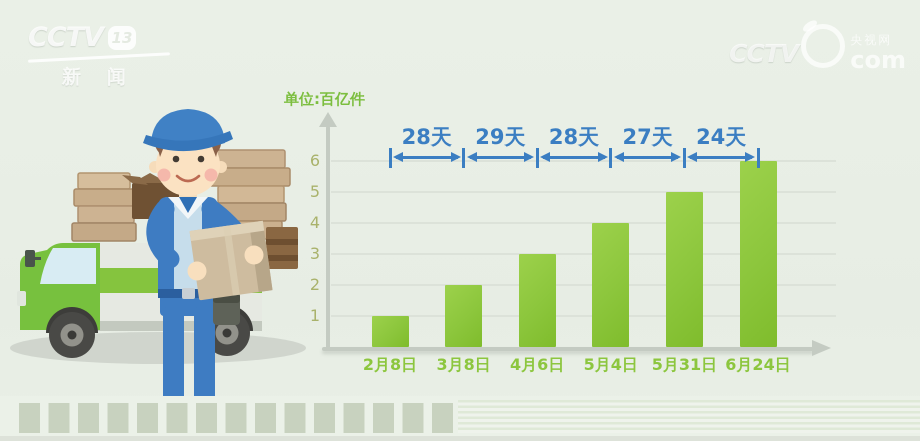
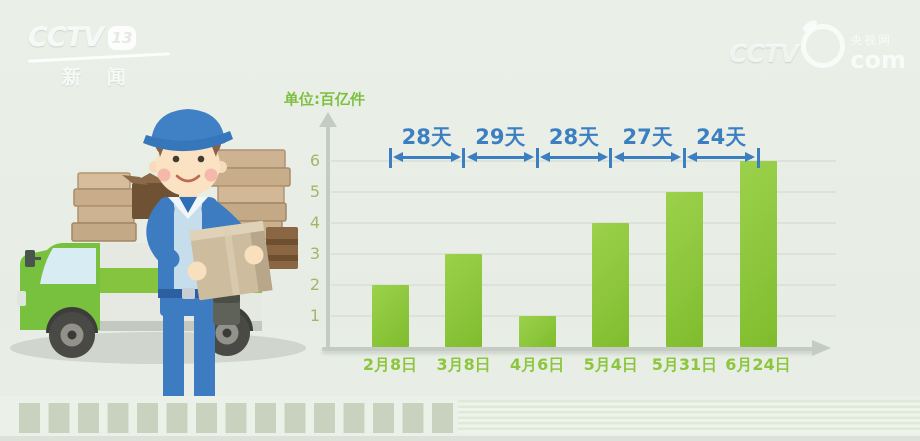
2月8日: 1 -> 2
3月8日: 2 -> 3
4月6日: 3 -> 1
